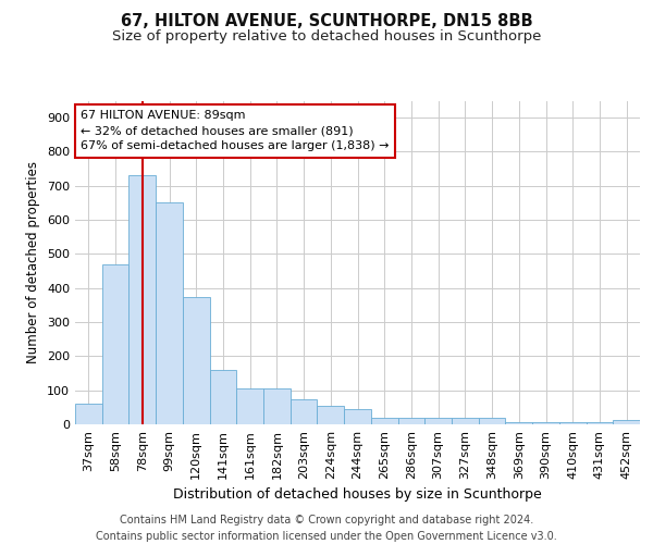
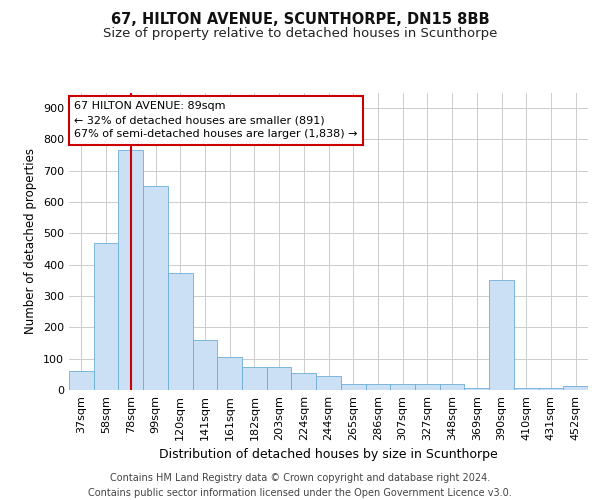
78sqm: 730 -> 765
182sqm: 105 -> 75
390sqm: 5 -> 350
